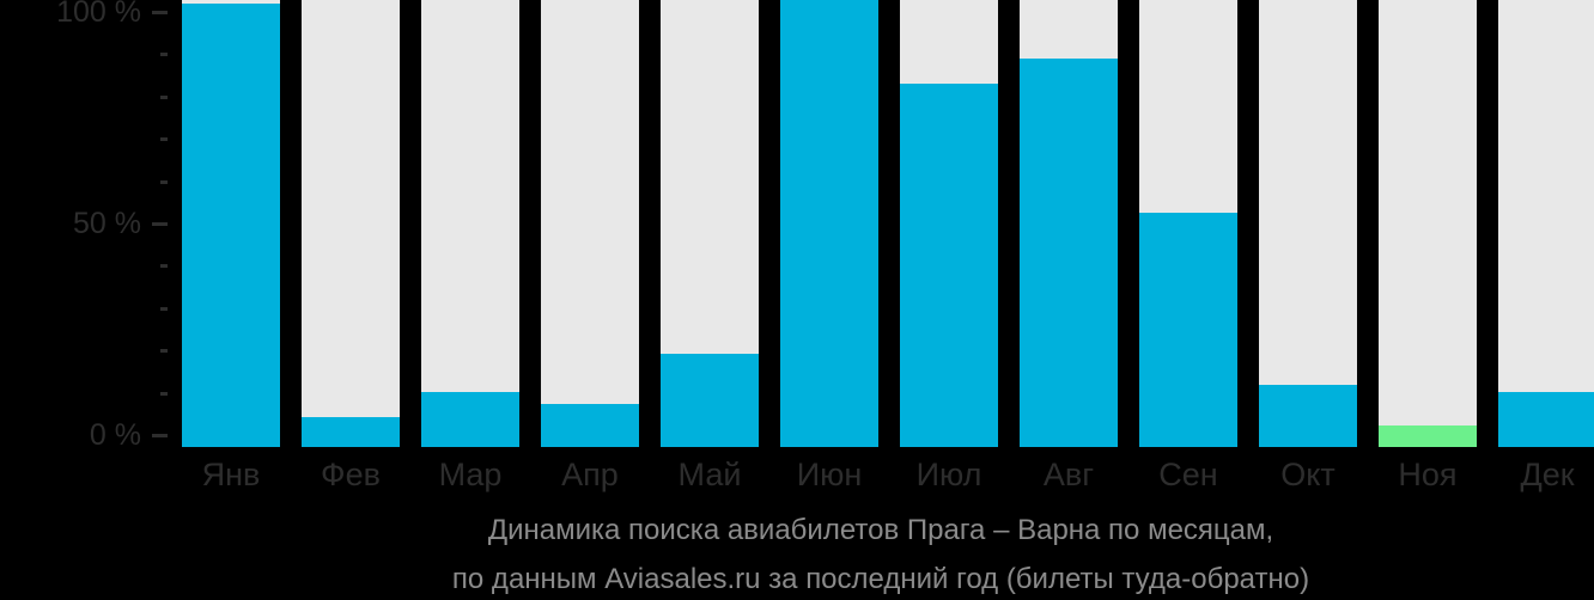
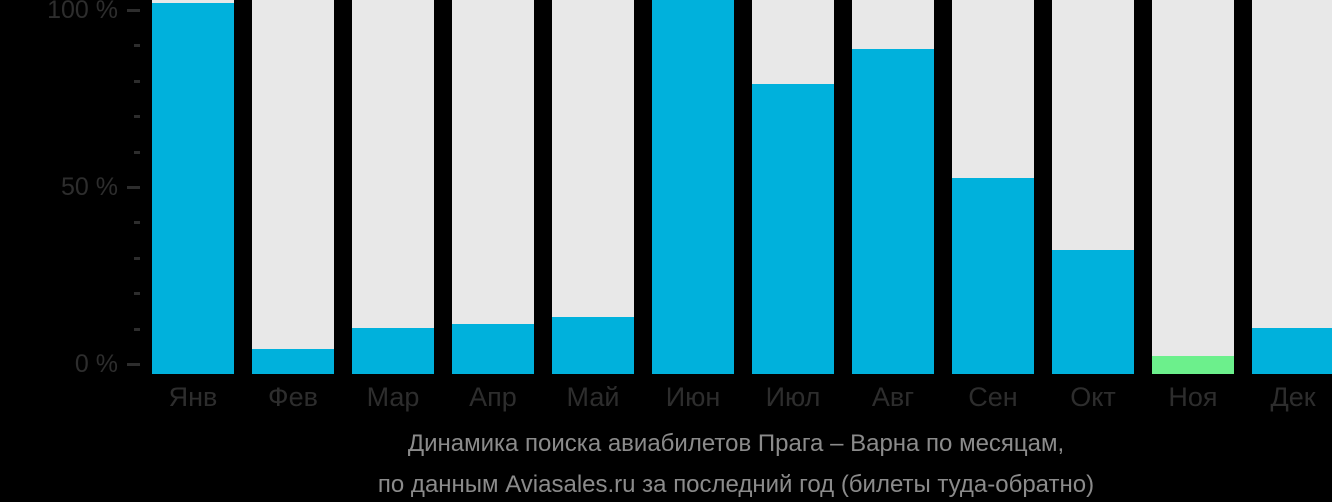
Апр: 7% -> 11%
Май: 19% -> 13%
Июл: 83% -> 79%
Окт: 12% -> 32%
